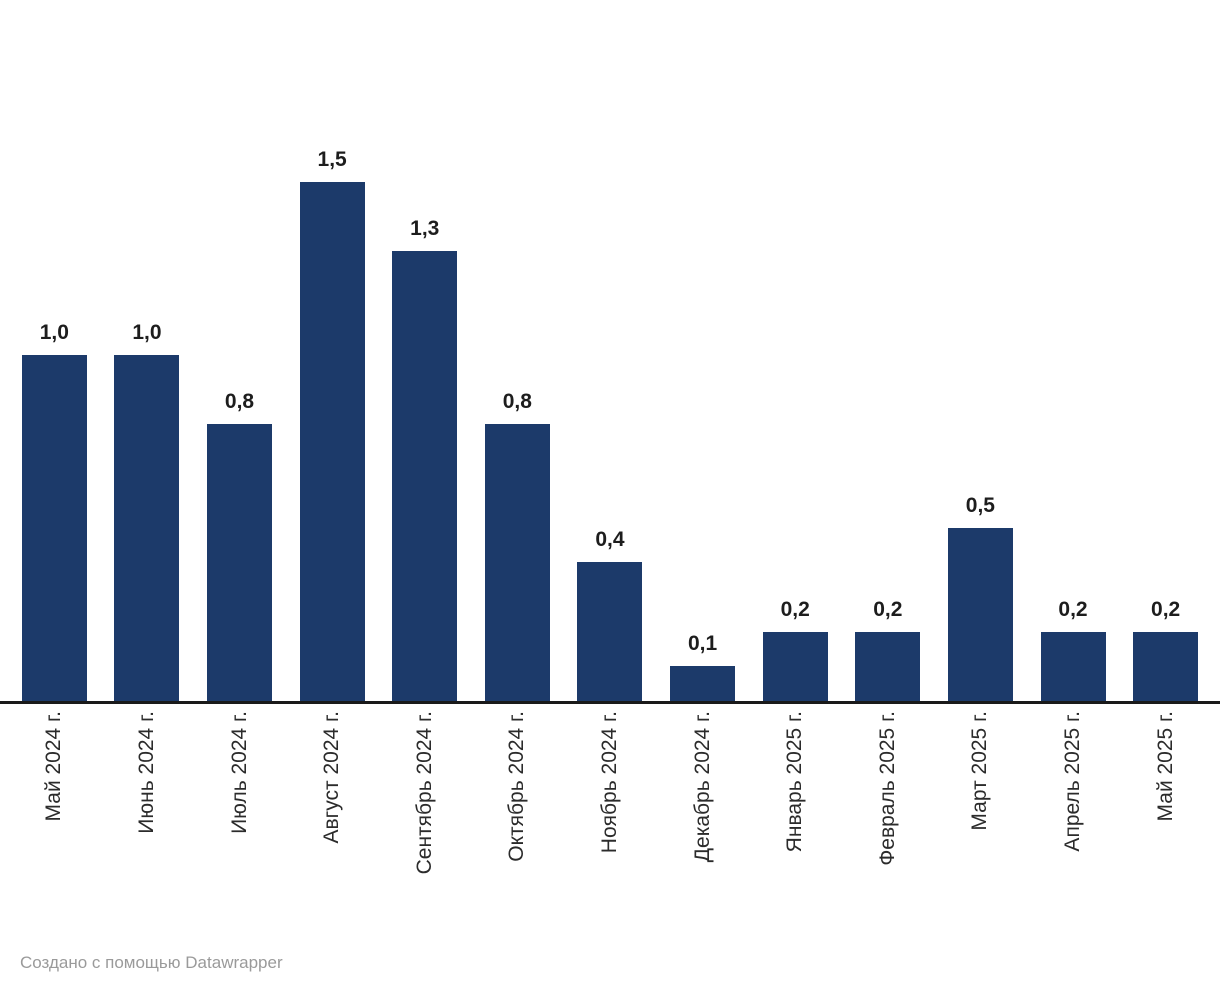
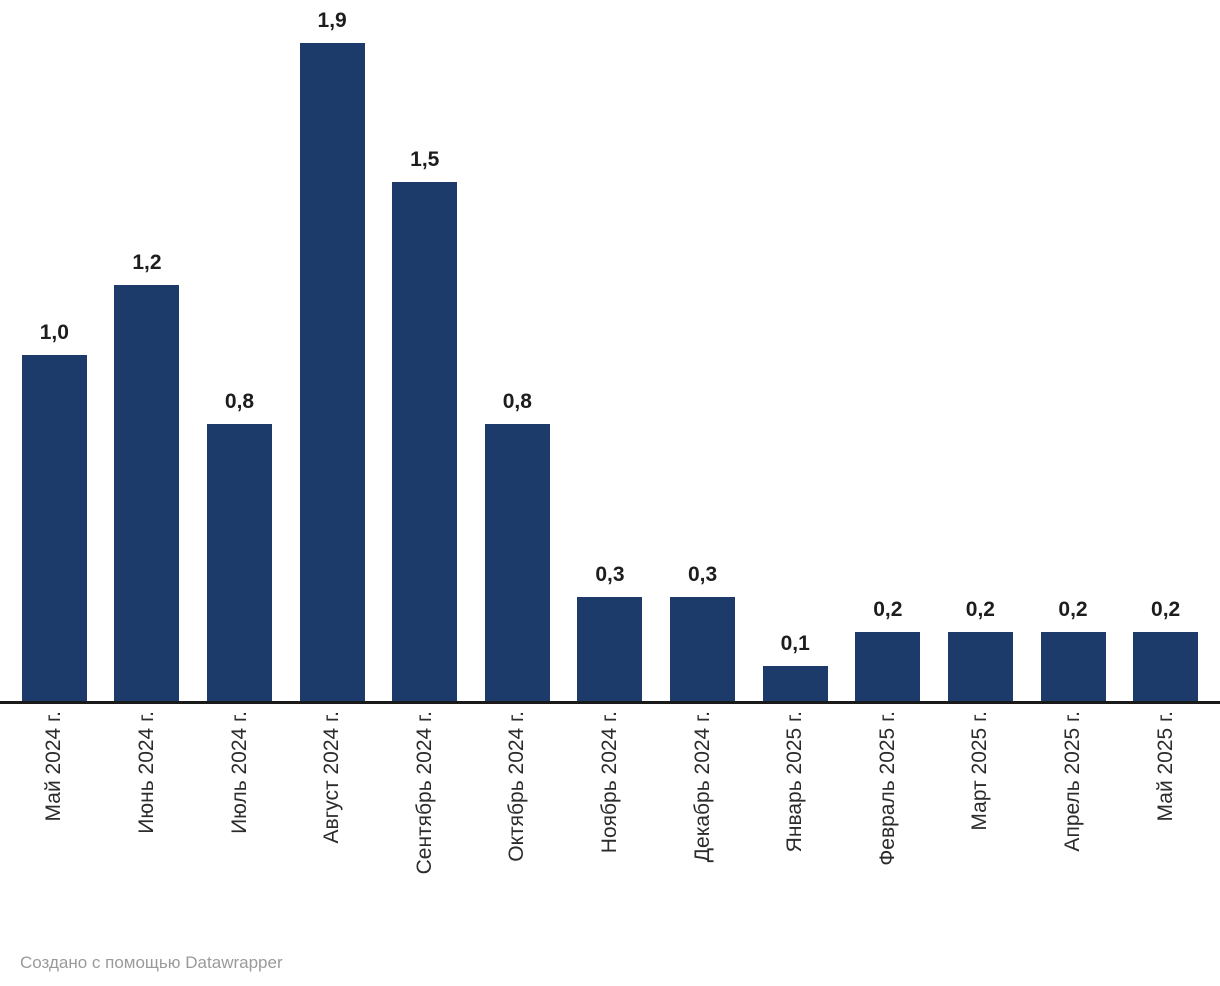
Июнь 2024 г.: 1,0 -> 1,2
Август 2024 г.: 1,5 -> 1,9
Сентябрь 2024 г.: 1,3 -> 1,5
Ноябрь 2024 г.: 0,4 -> 0,3
Декабрь 2024 г.: 0,1 -> 0,3
Январь 2025 г.: 0,2 -> 0,1
Март 2025 г.: 0,5 -> 0,2
